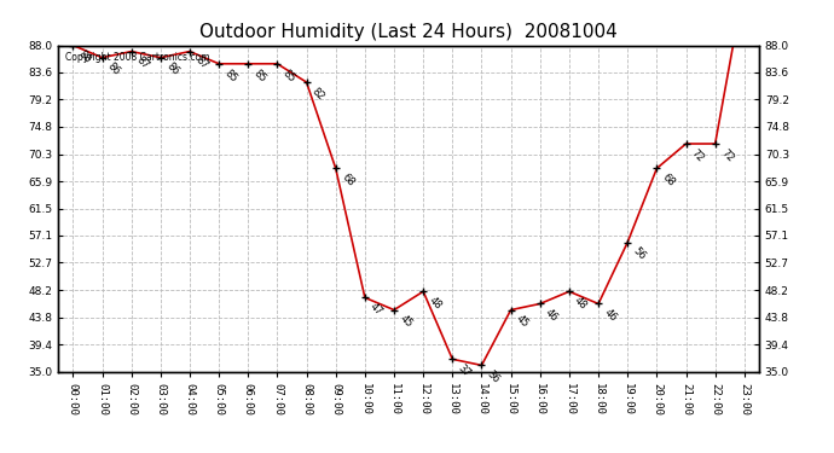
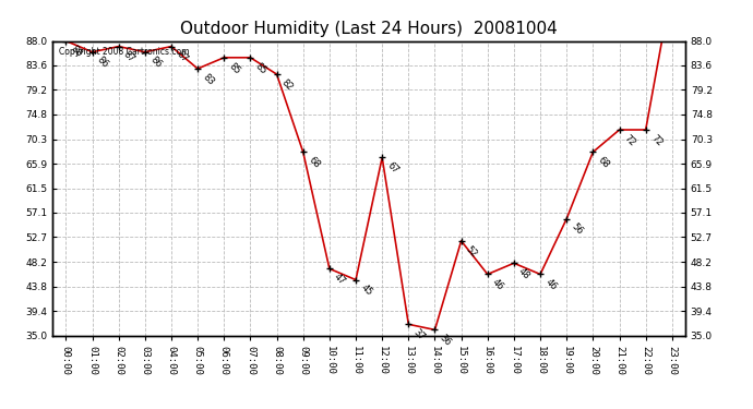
05:00: 85 -> 83
12:00: 48 -> 67
15:00: 45 -> 52
